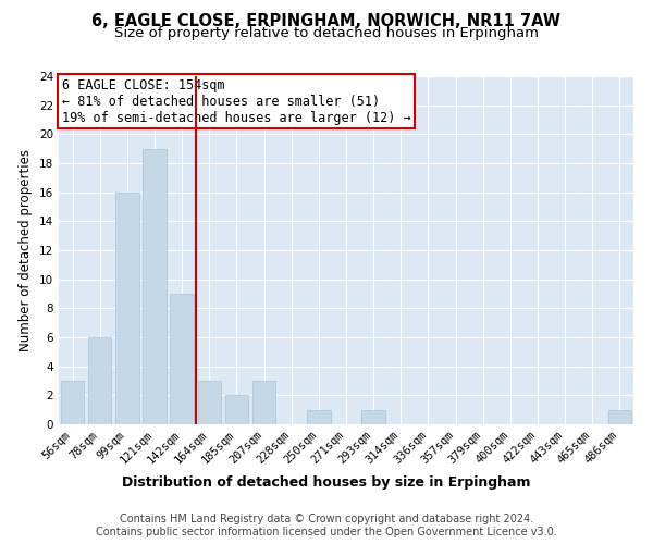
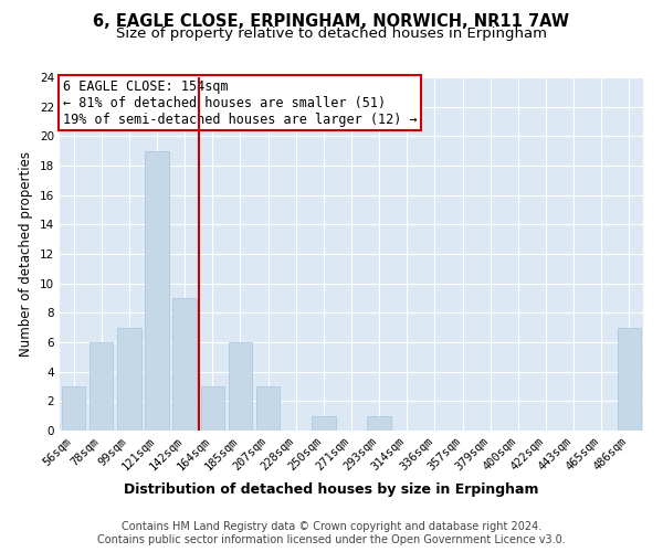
99sqm: 16 -> 7
185sqm: 2 -> 6
486sqm: 1 -> 7
